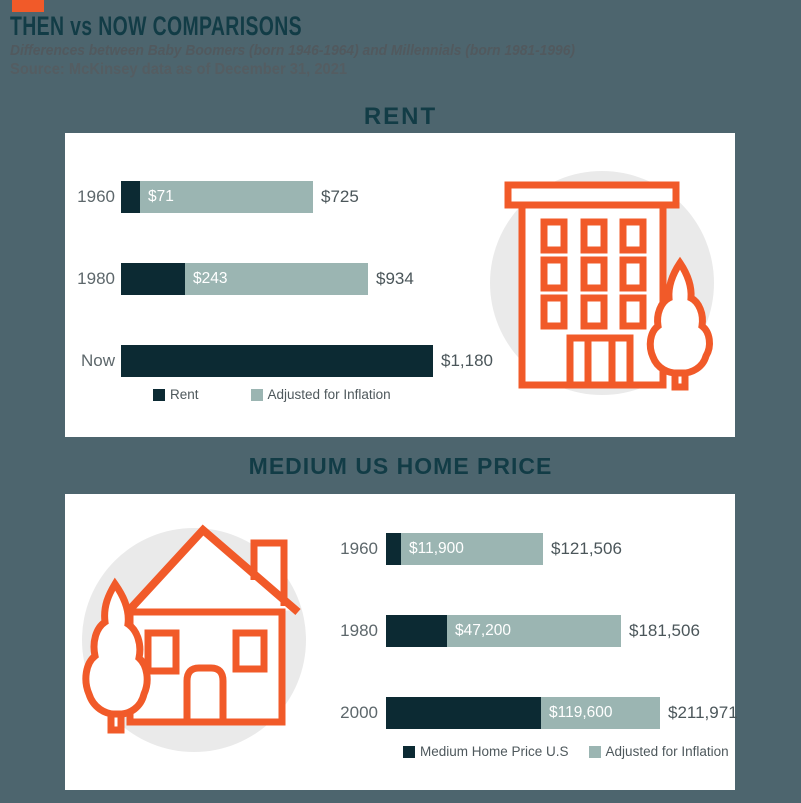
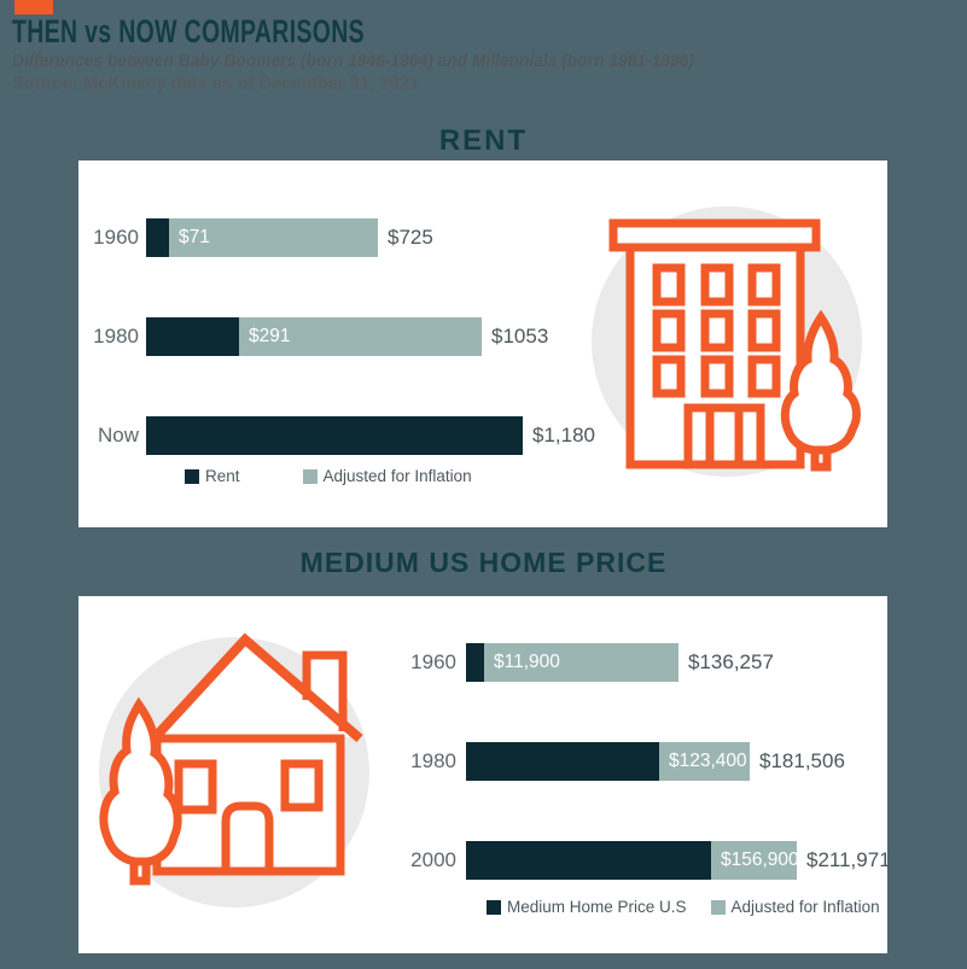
RENT/Rent/1980: $243 -> $291
RENT/Adjusted for Inflation/1980: $934 -> $1053
MEDIUM US HOME PRICE/Adjusted for Inflation/1960: $121,506 -> $136,257
MEDIUM US HOME PRICE/Medium Home Price U.S/1980: $47,200 -> $123,400
MEDIUM US HOME PRICE/Medium Home Price U.S/2000: $119,600 -> $156,900
